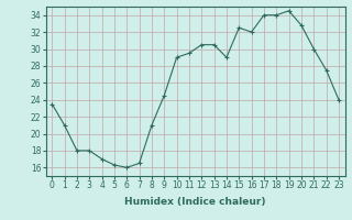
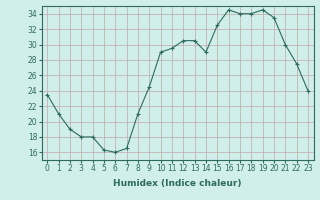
2: 18.0 -> 19.0
4: 17.0 -> 18.0
16: 32.0 -> 34.5
20: 32.8 -> 33.5
